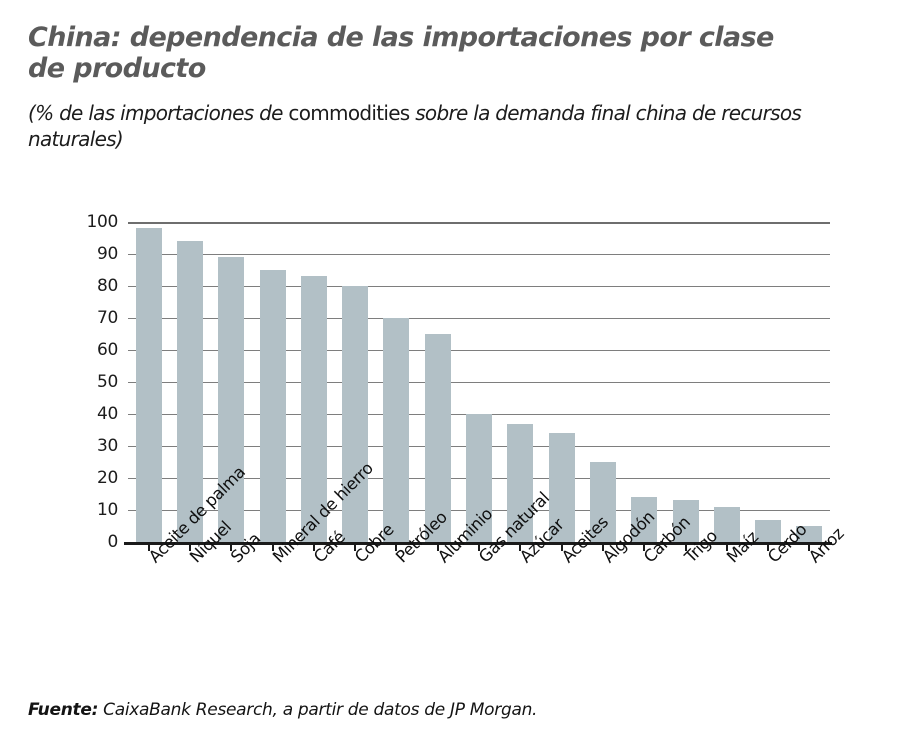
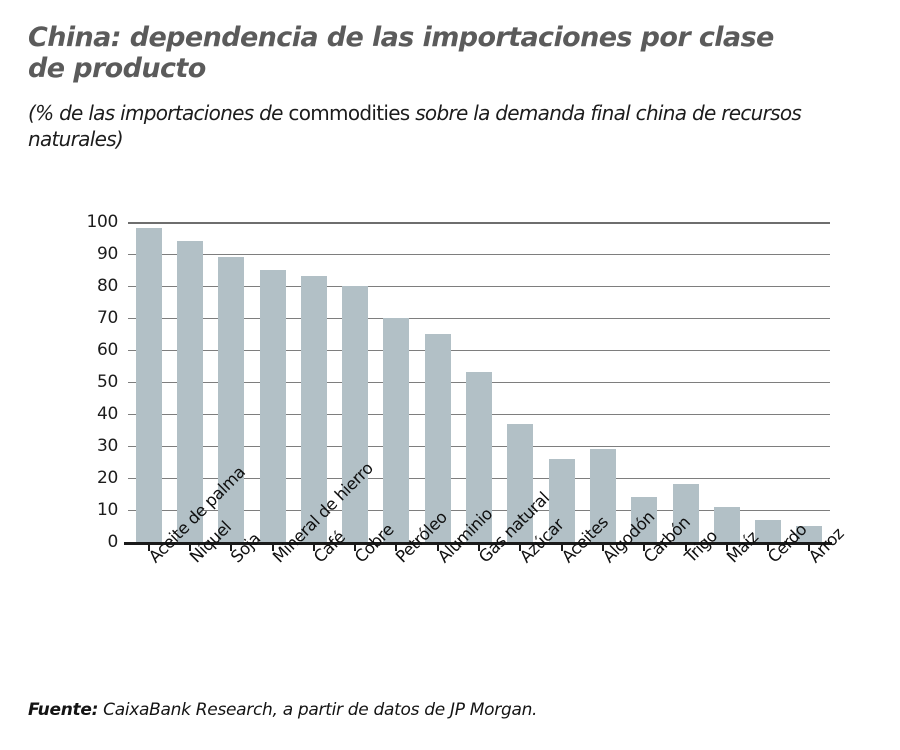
Gas natural: 40 -> 53
Aceites: 34 -> 26
Algodón: 25 -> 29
Trigo: 13 -> 18
